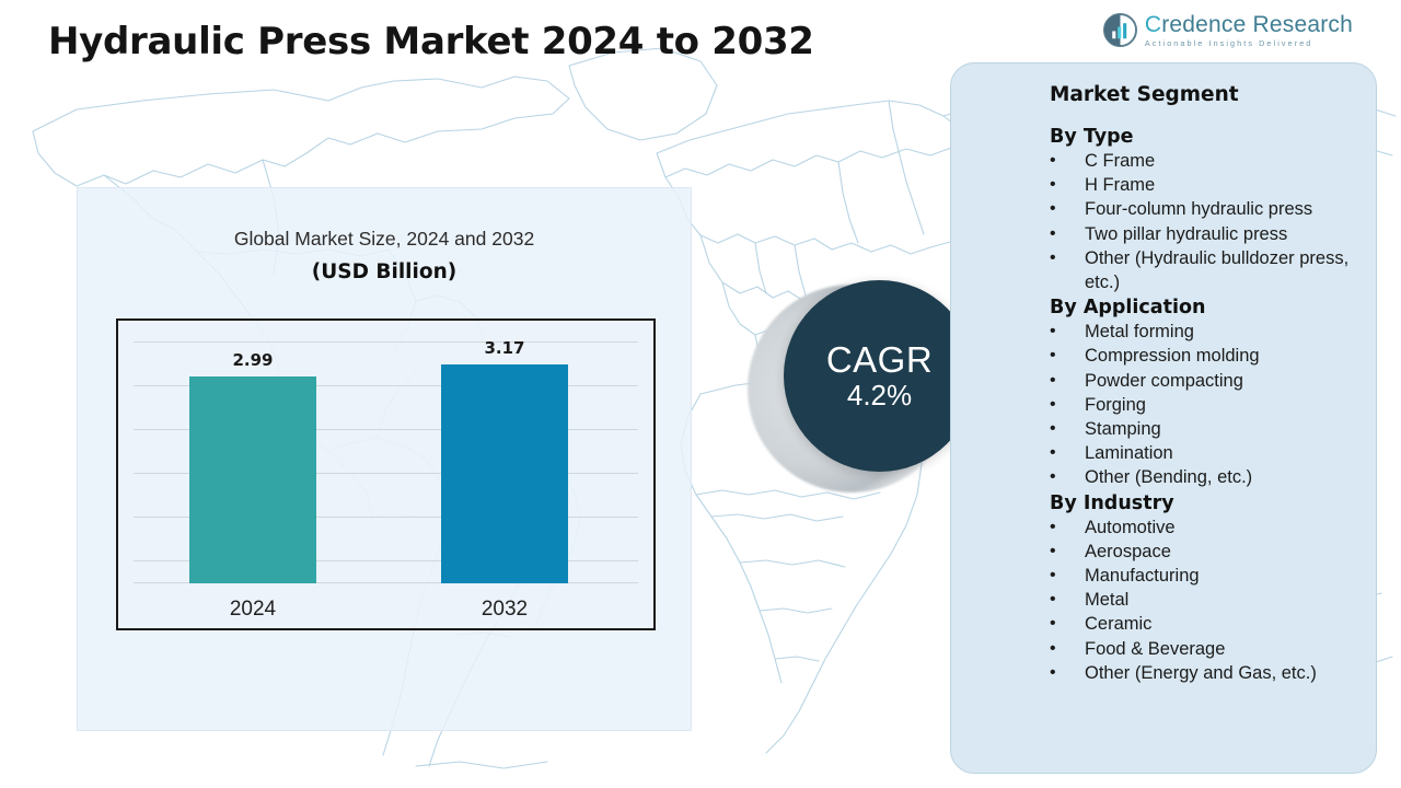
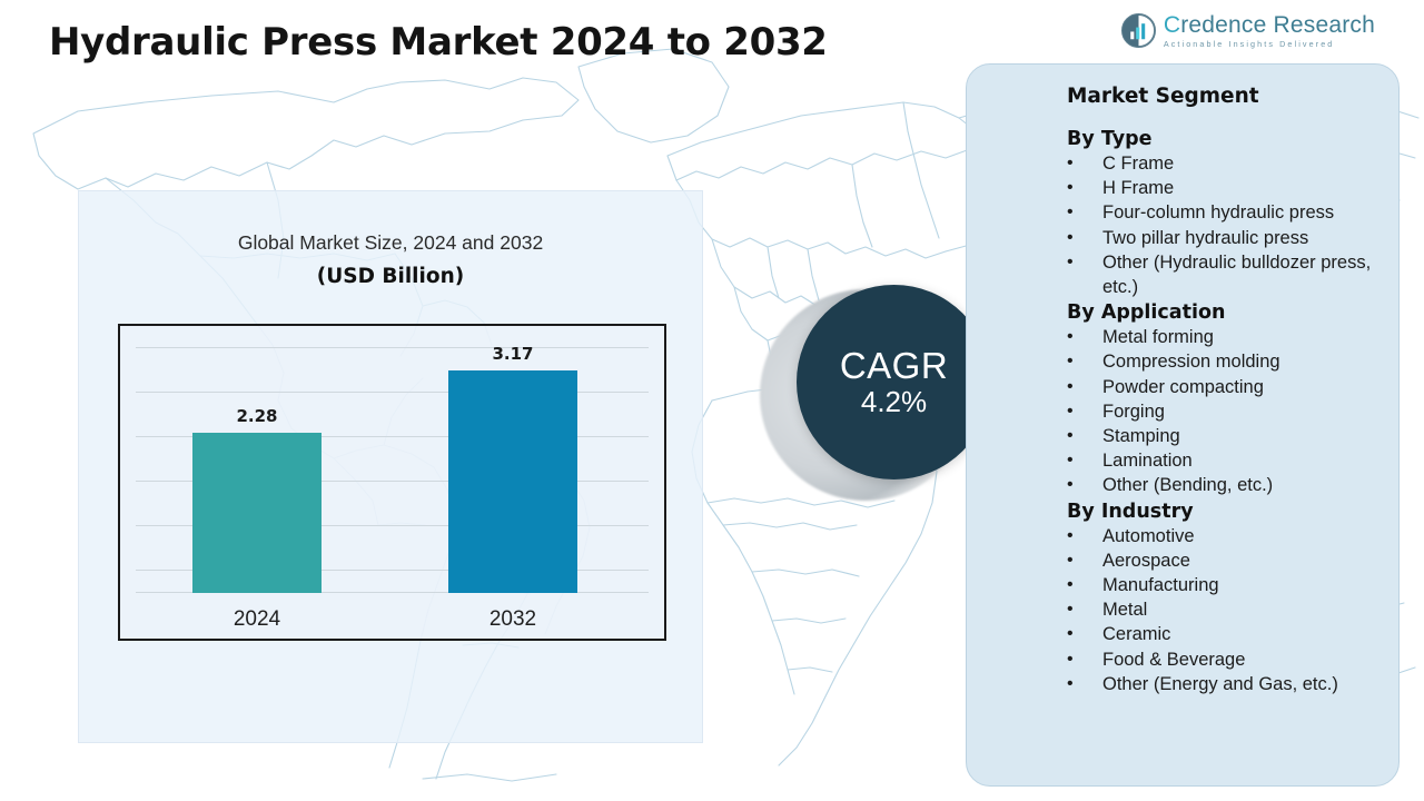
2024: 2.99 -> 2.28
